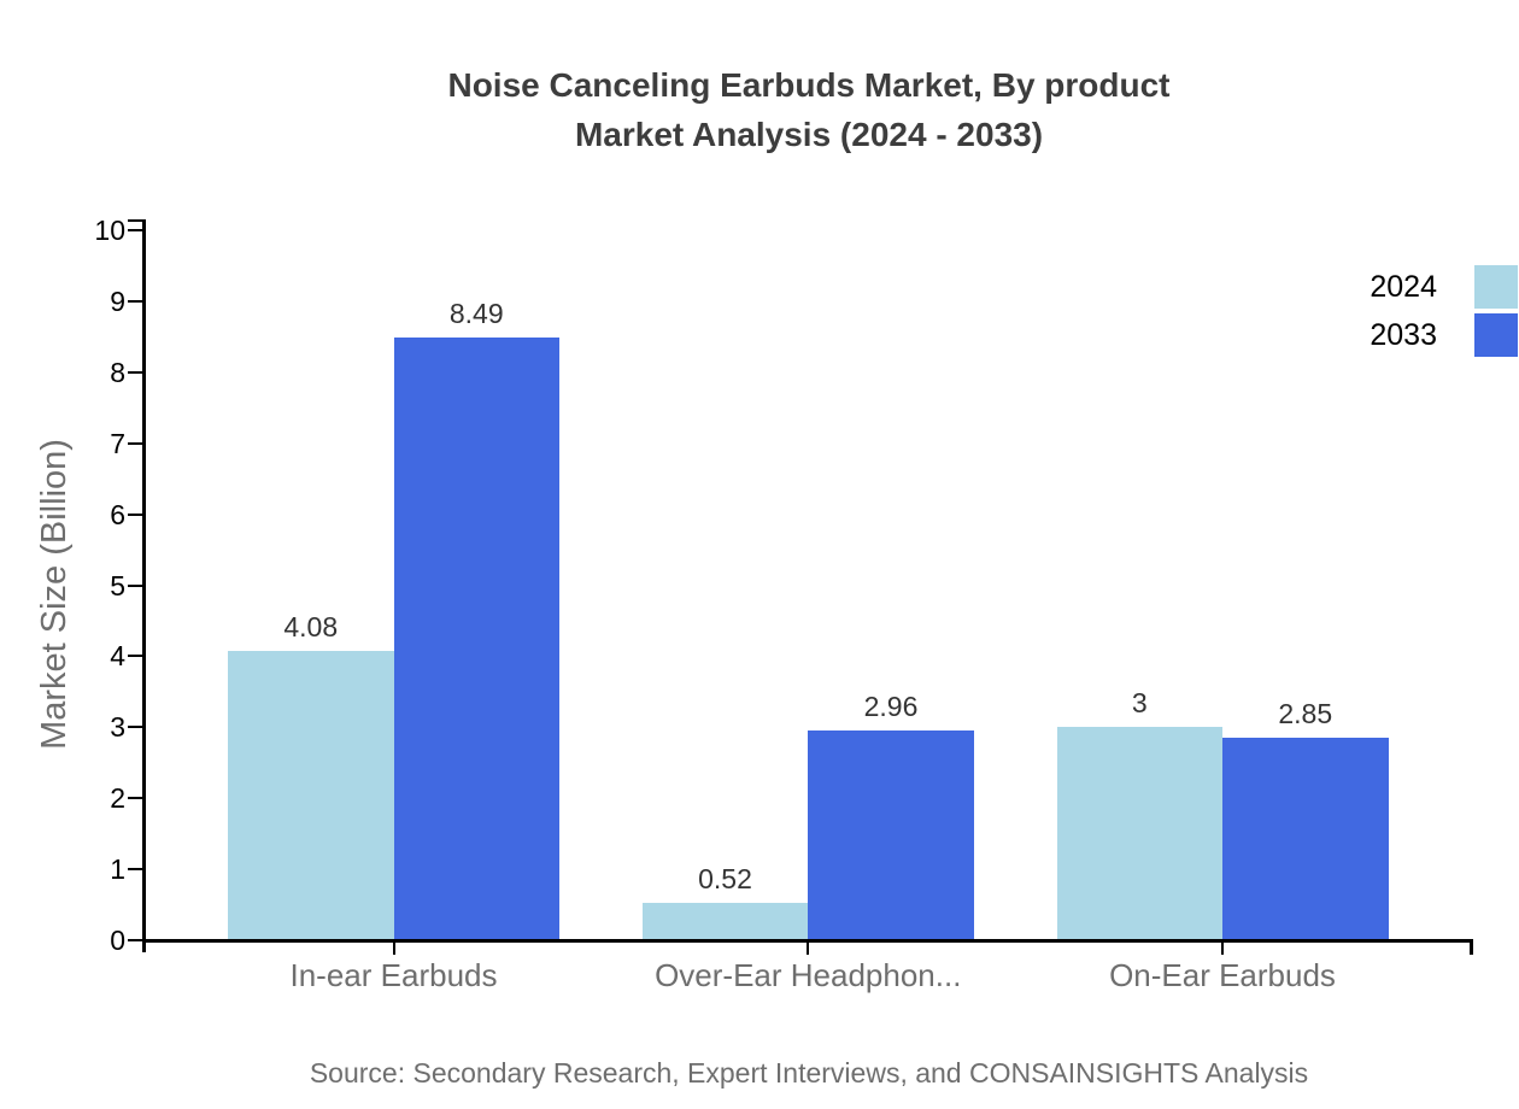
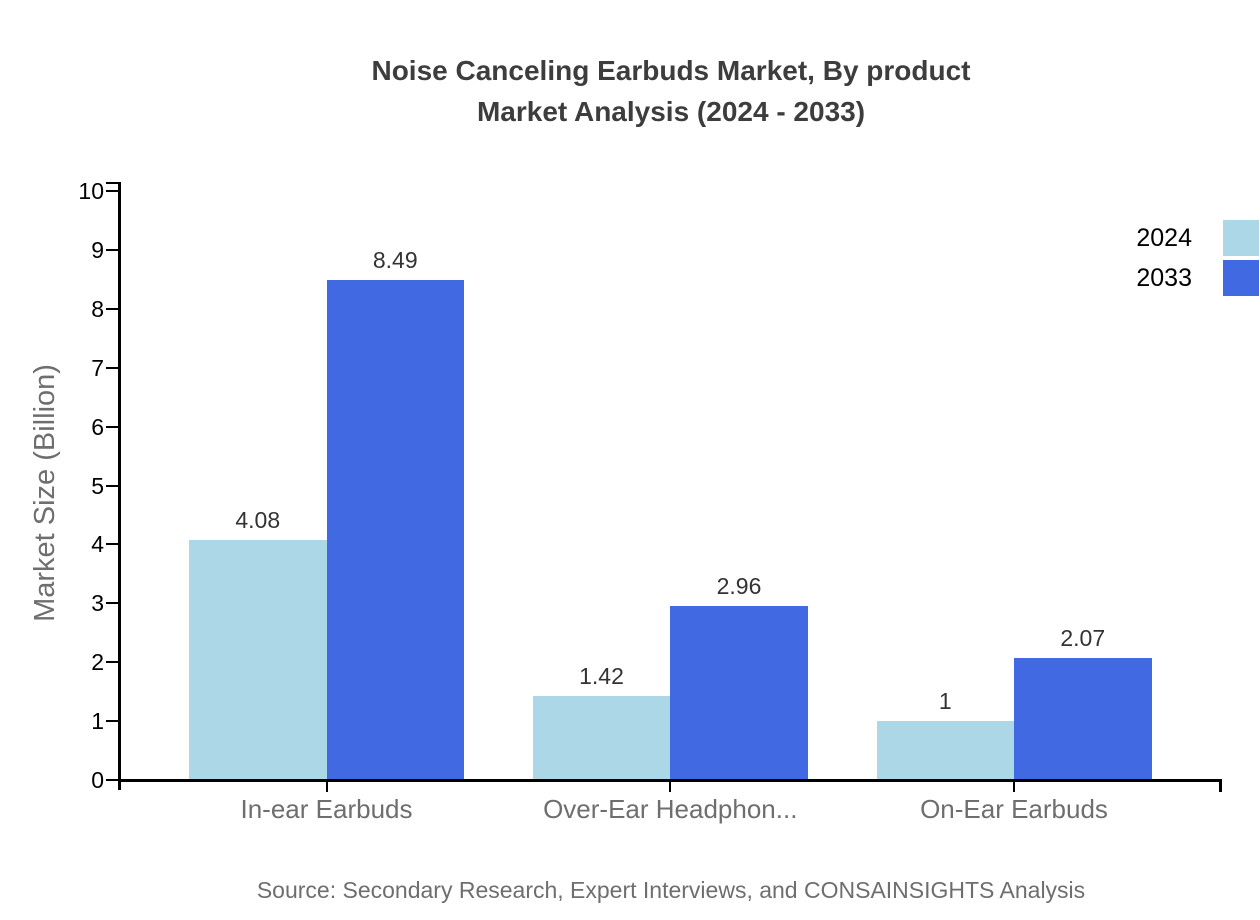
2024/Over-Ear Headphon...: 0.52 -> 1.42
2024/On-Ear Earbuds: 3 -> 1
2033/On-Ear Earbuds: 2.85 -> 2.07
